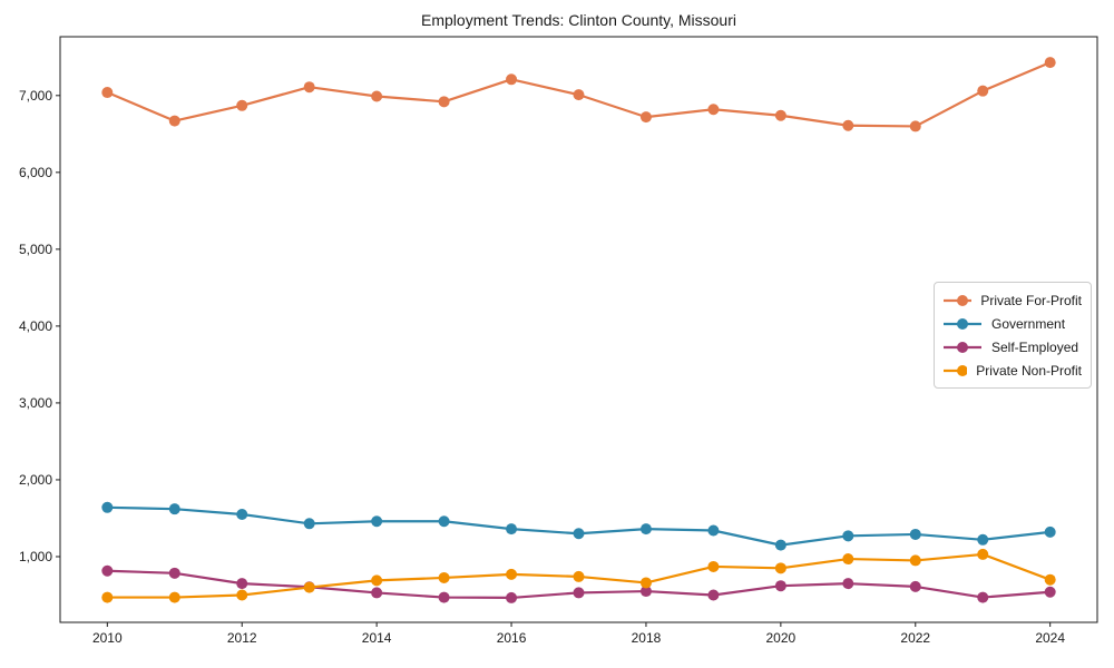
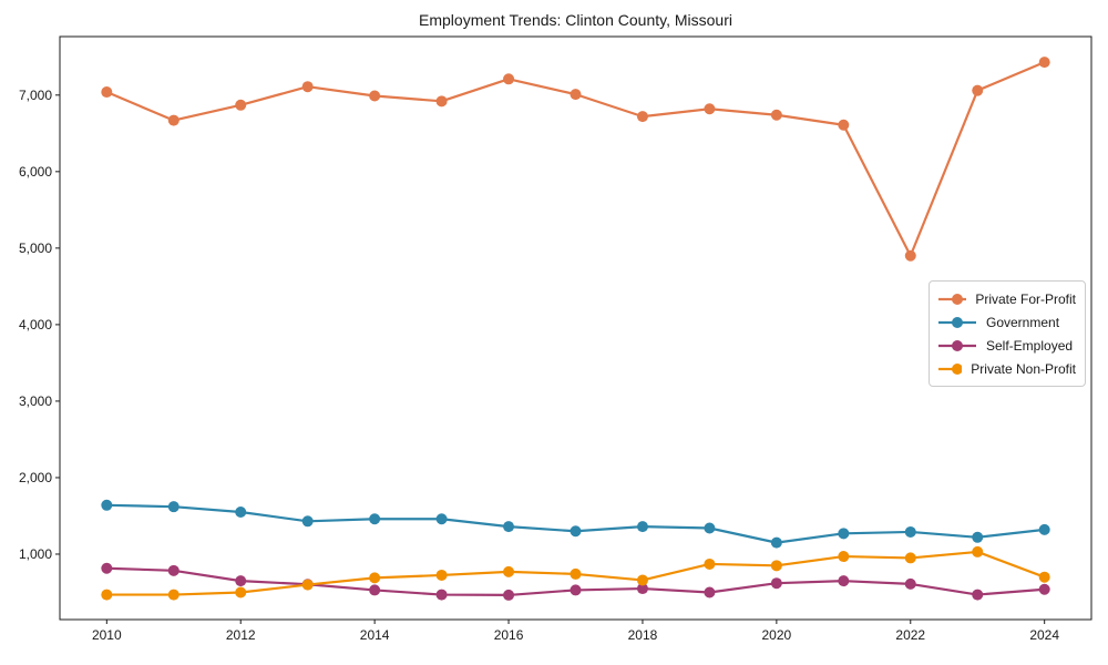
Private For-Profit/2022: 6600 -> 4900
